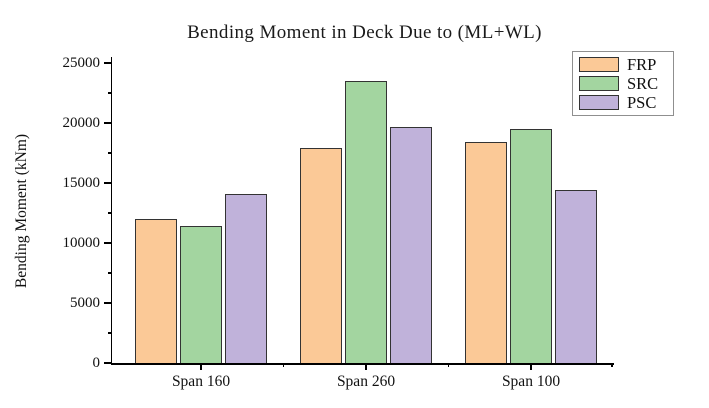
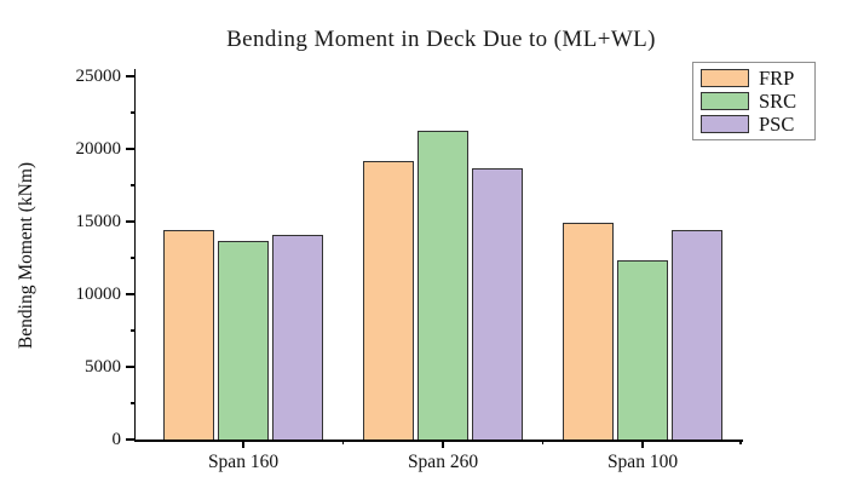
FRP/Span 160: 12000 -> 14400
SRC/Span 160: 11400 -> 13700
FRP/Span 260: 17900 -> 19200
SRC/Span 260: 23500 -> 21200
PSC/Span 260: 19700 -> 18600
FRP/Span 100: 18400 -> 14900
SRC/Span 100: 19500 -> 12300
